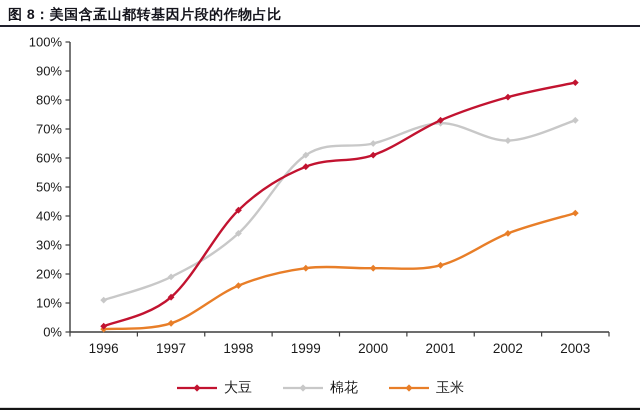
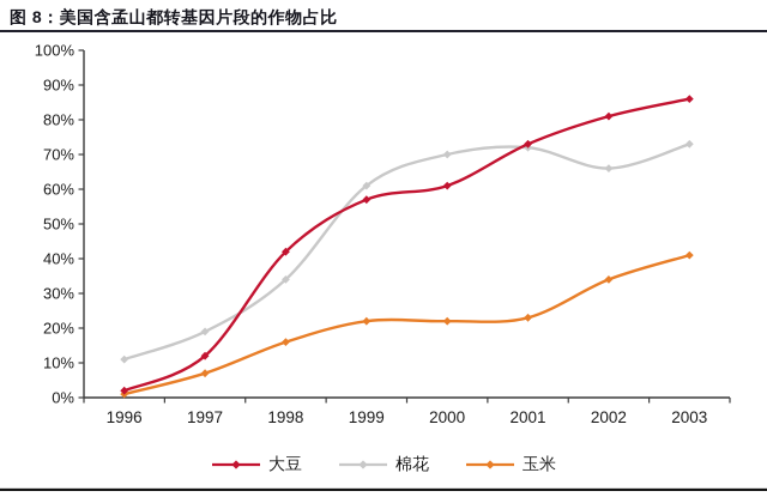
玉米/1997: 3% -> 7%
棉花/2000: 65% -> 70%
